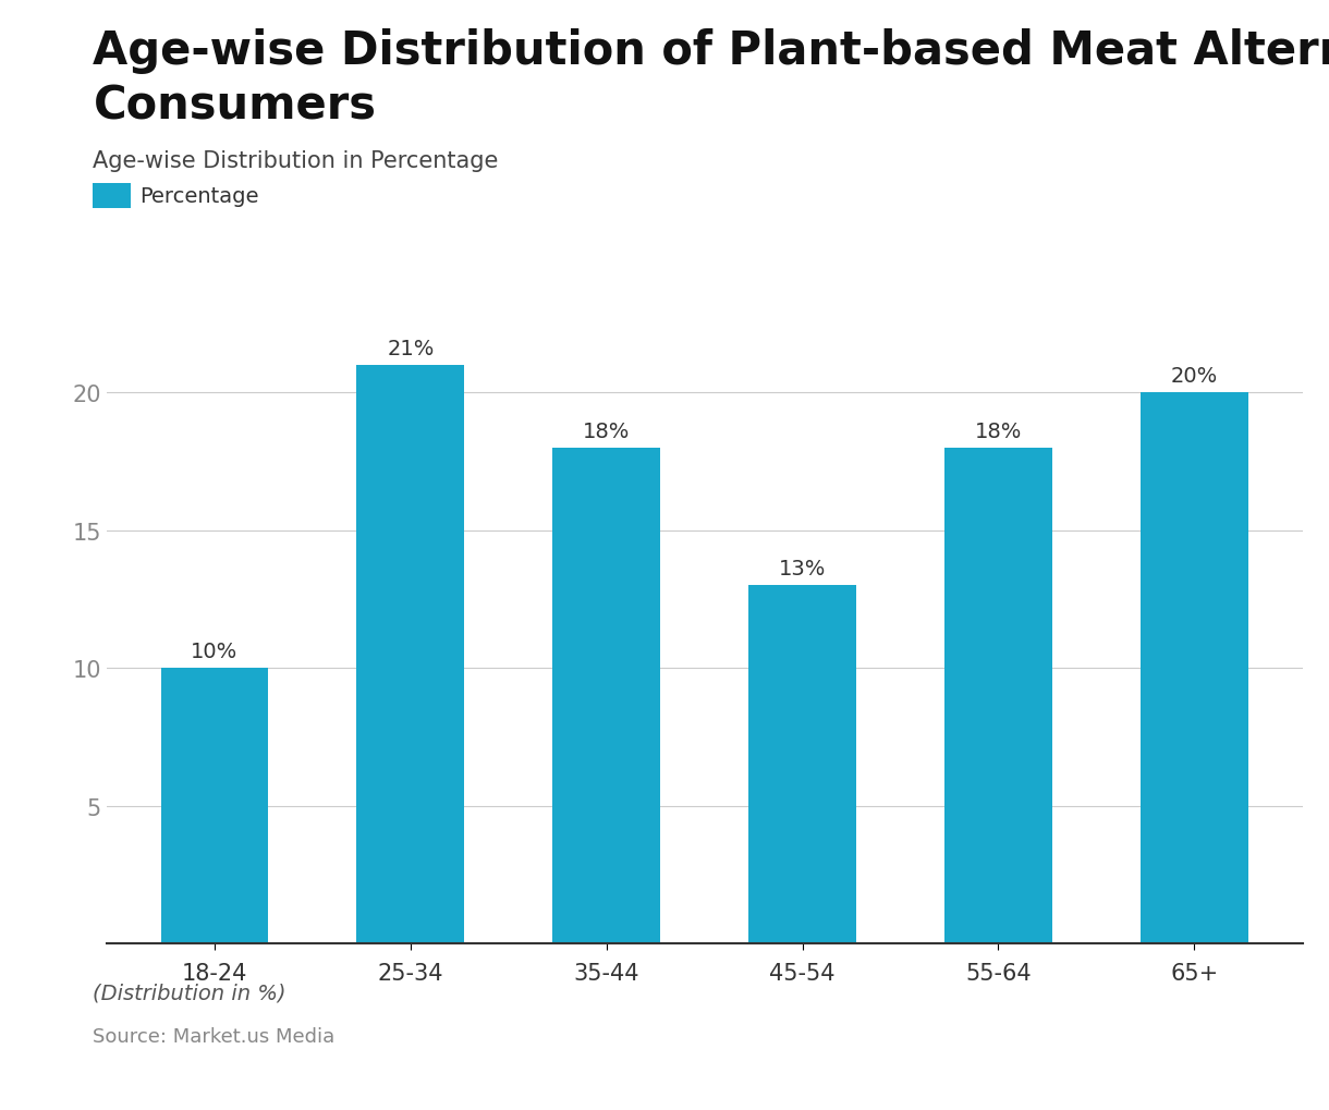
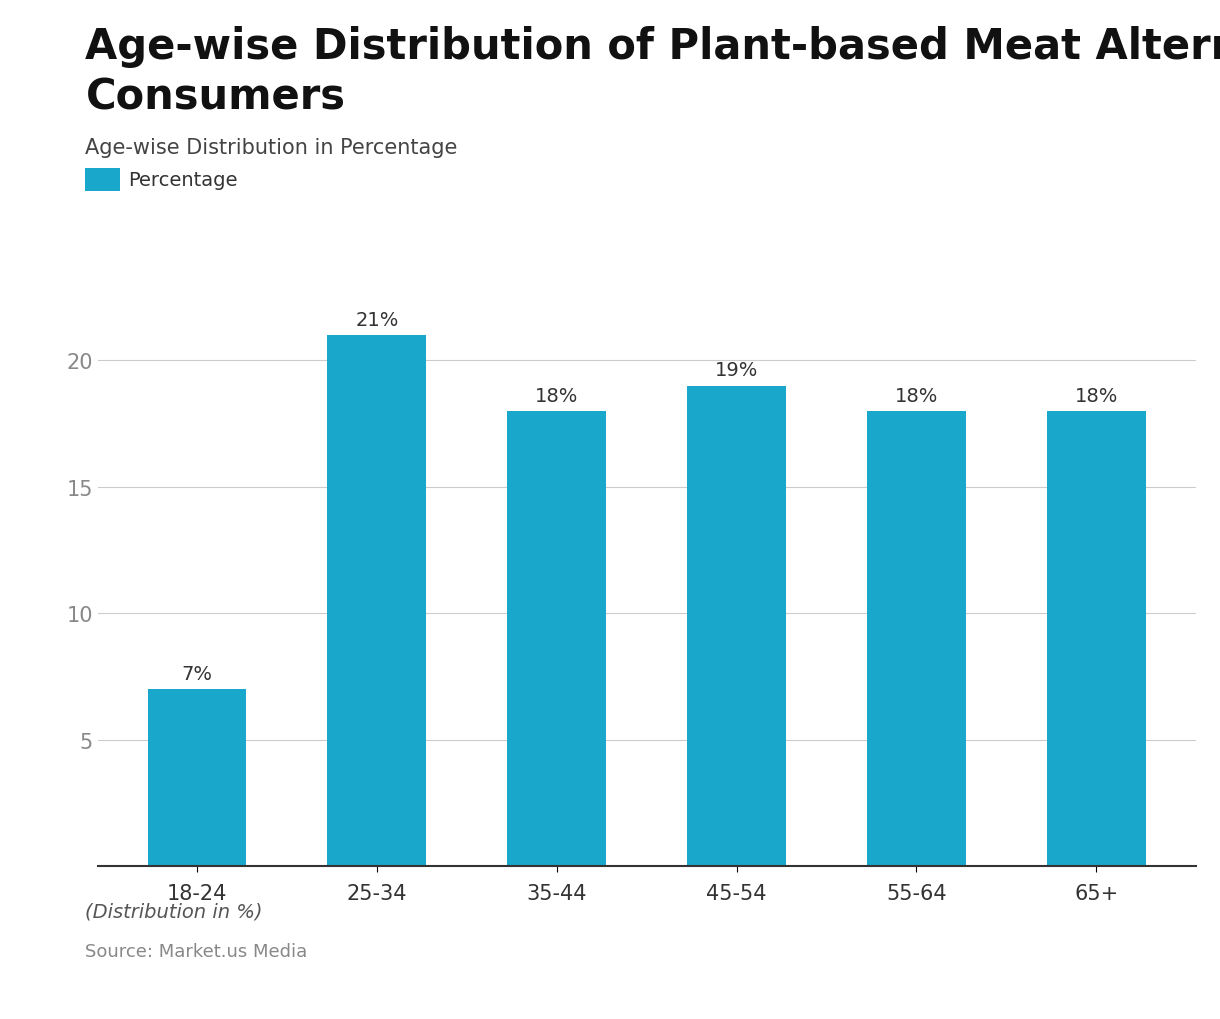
18-24: 10% -> 7%
45-54: 13% -> 19%
65+: 20% -> 18%
